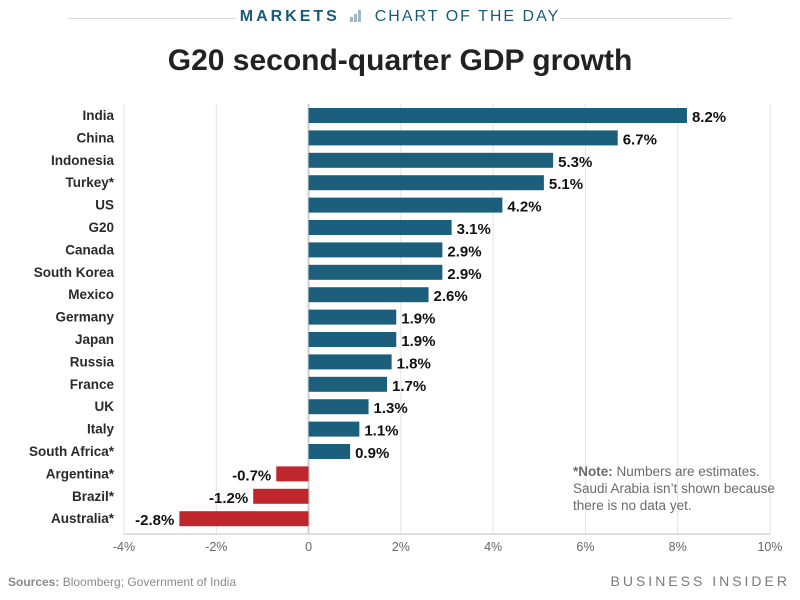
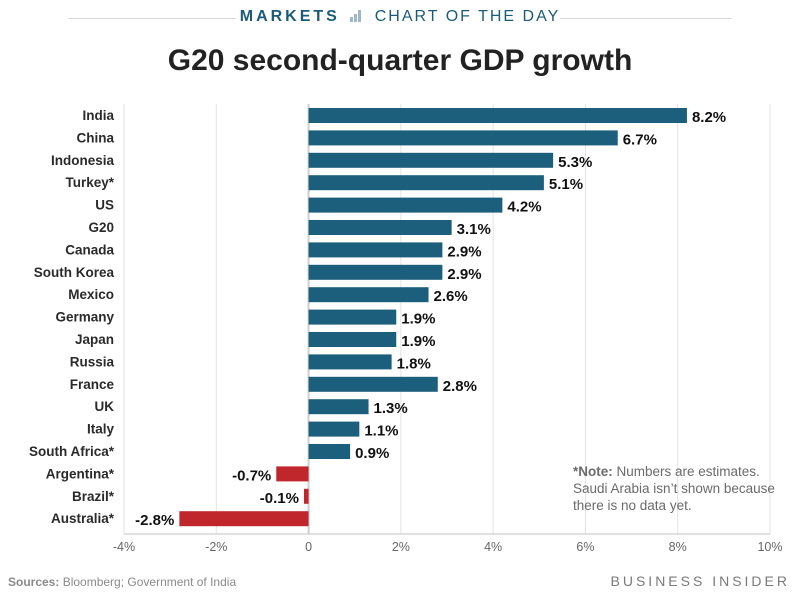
France: 1.7% -> 2.8%
Brazil*: -1.2% -> -0.1%
